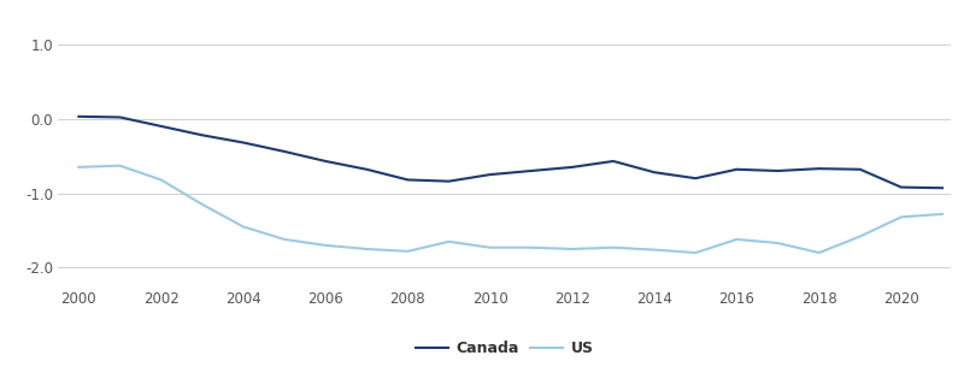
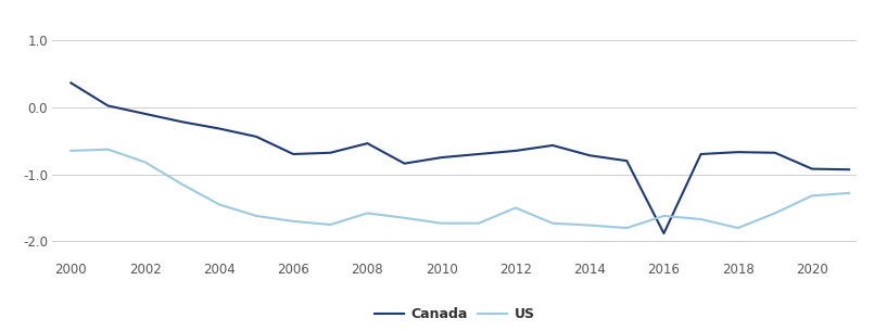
Canada/2000: 0.03 -> 0.36
Canada/2006: -0.57 -> -0.70
Canada/2008: -0.82 -> -0.54
US/2008: -1.78 -> -1.58
US/2012: -1.75 -> -1.50
Canada/2016: -0.68 -> -1.88
